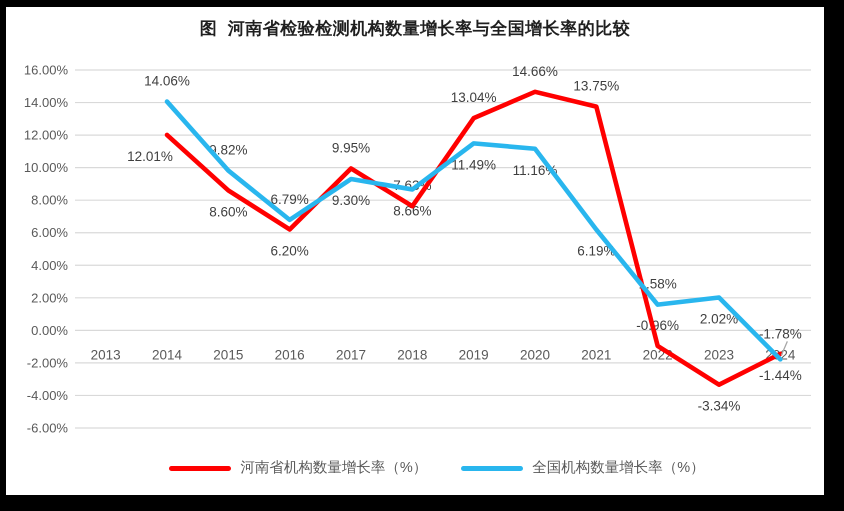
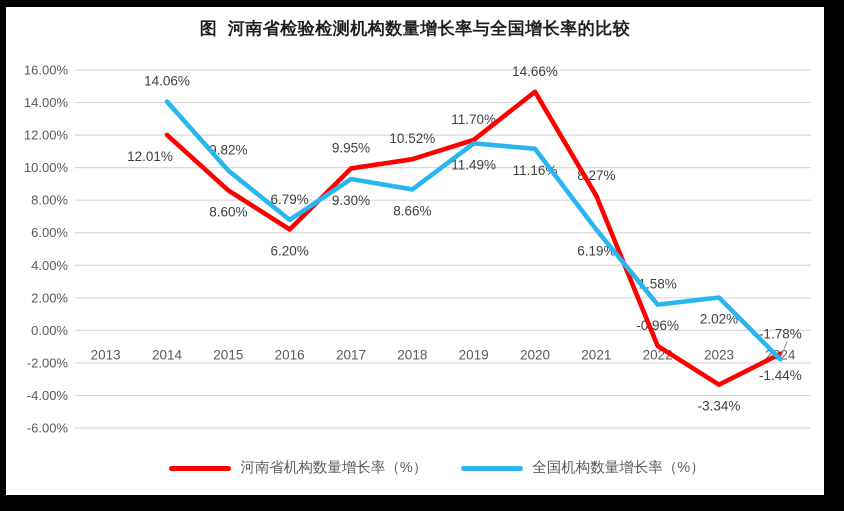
河南省机构数量增长率（%）/2018: 7.63% -> 10.52%
河南省机构数量增长率（%）/2019: 13.04% -> 11.70%
河南省机构数量增长率（%）/2021: 13.75% -> 8.27%
